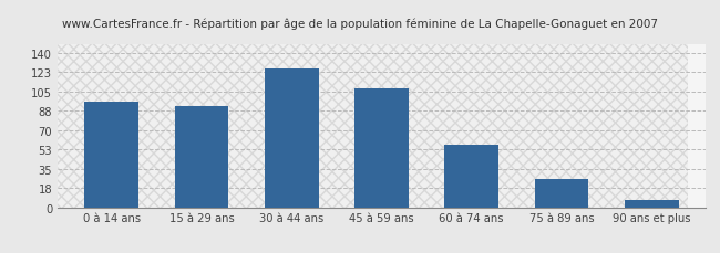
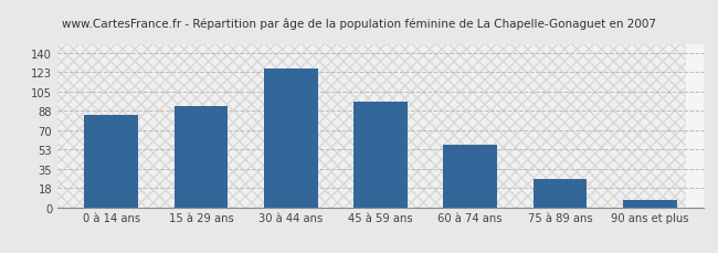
0 à 14 ans: 96 -> 84
45 à 59 ans: 108 -> 96
